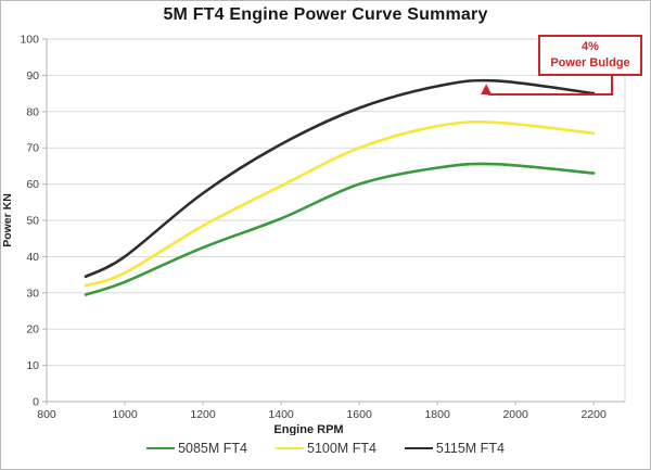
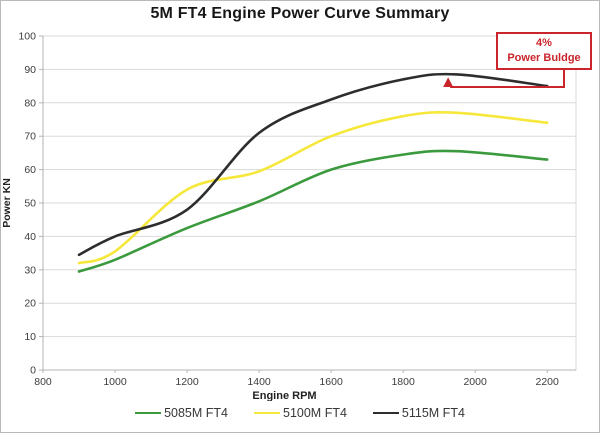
5100M FT4/1200: 48 -> 54
5115M FT4/1200: 58 -> 48
